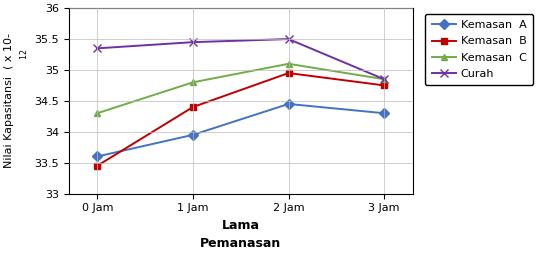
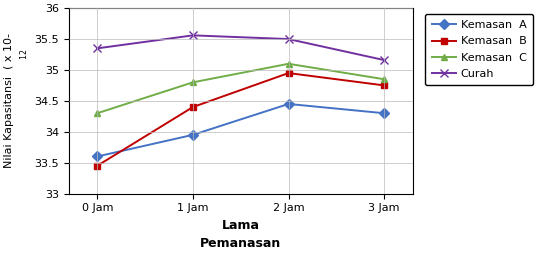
Curah/1 Jam: 35.45 -> 35.56
Curah/3 Jam: 34.85 -> 35.16
